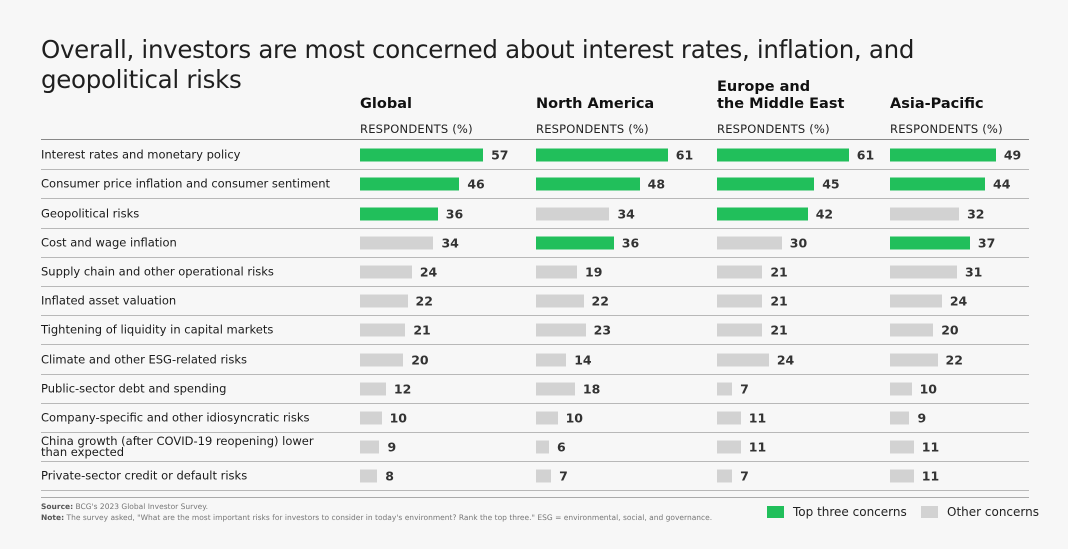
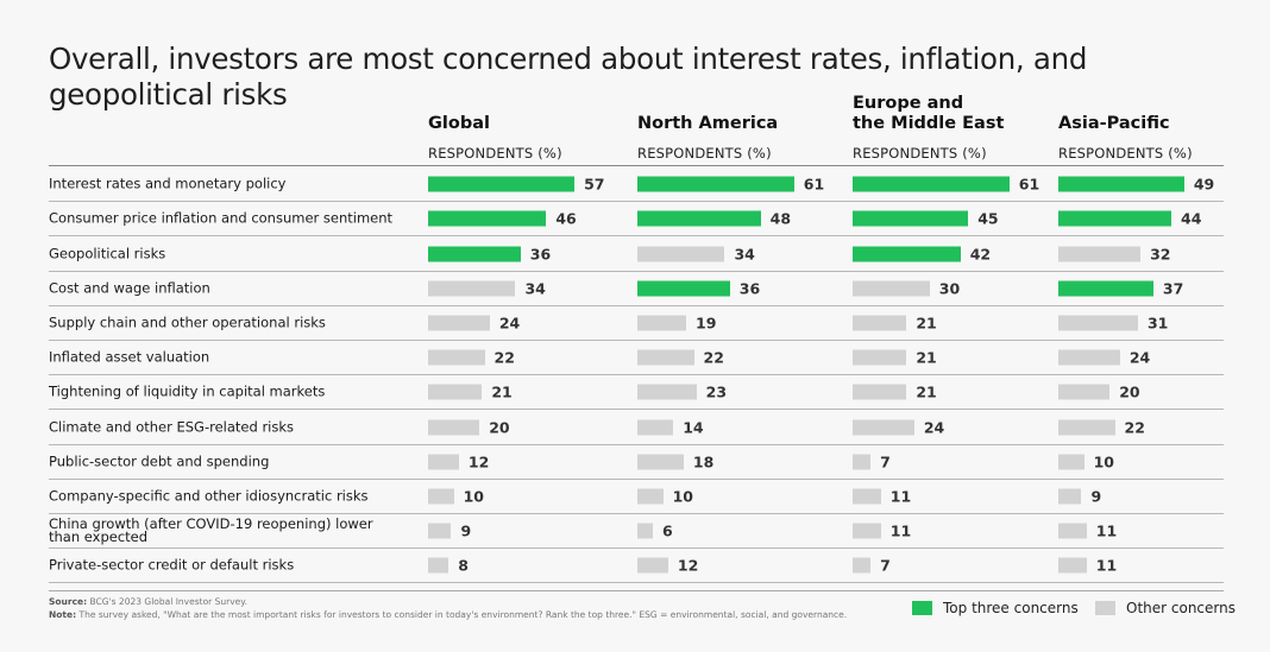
North America/Private-sector credit or default risks: 7 -> 12
